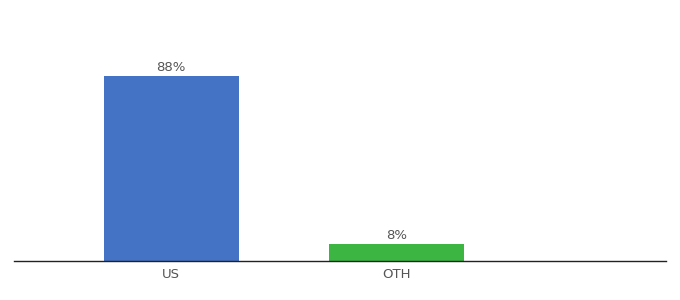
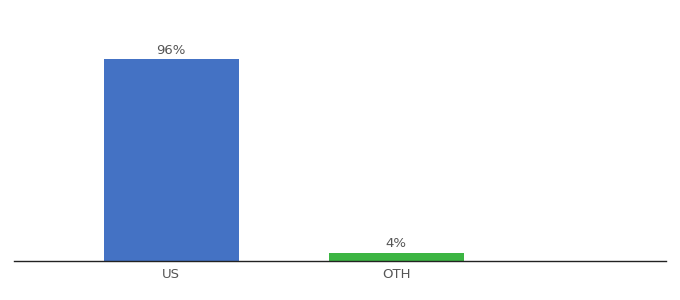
US: 88% -> 96%
OTH: 8% -> 4%
